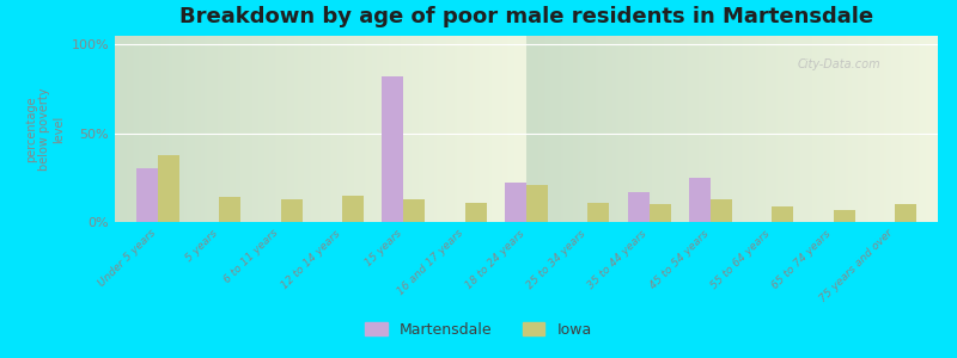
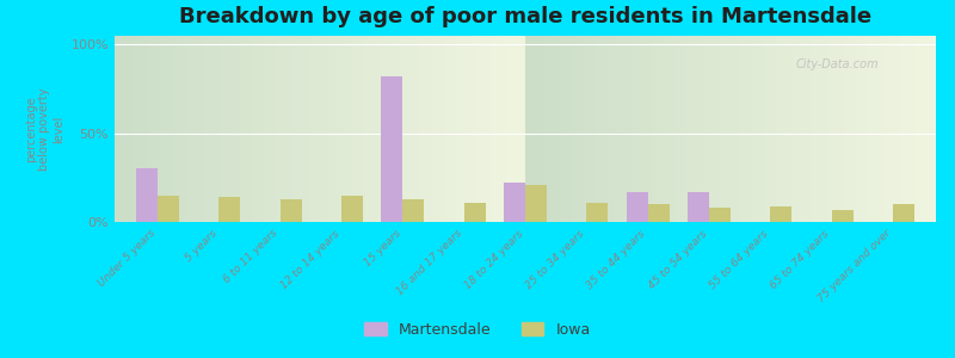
Iowa/Under 5 years: 38% -> 15%
Martensdale/45 to 54 years: 25% -> 17%
Iowa/45 to 54 years: 13% -> 8%
